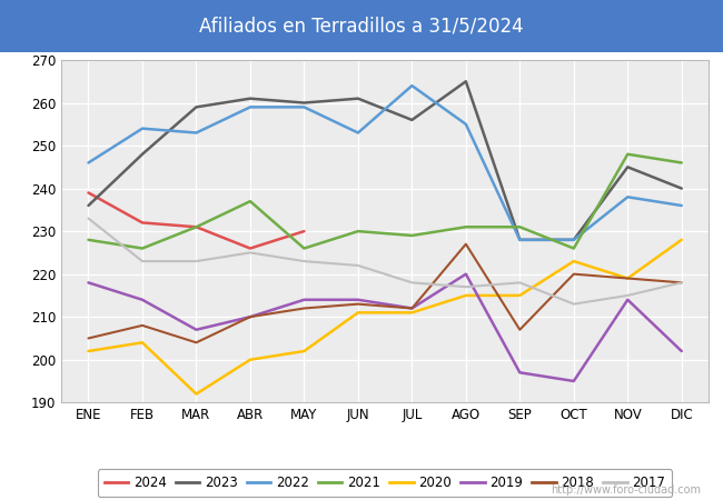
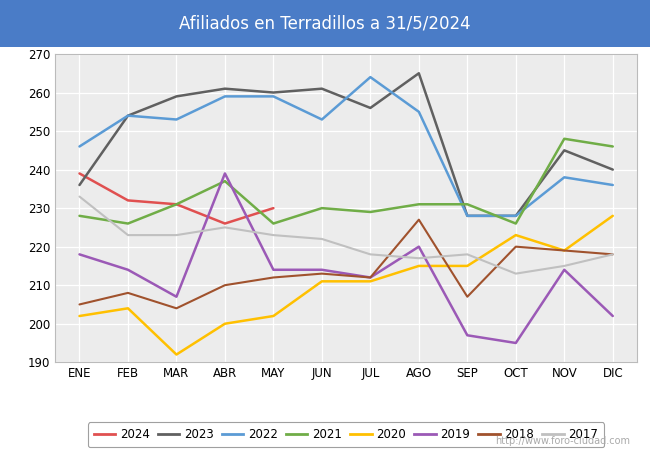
2023/FEB: 248 -> 254
2019/ABR: 210 -> 239
